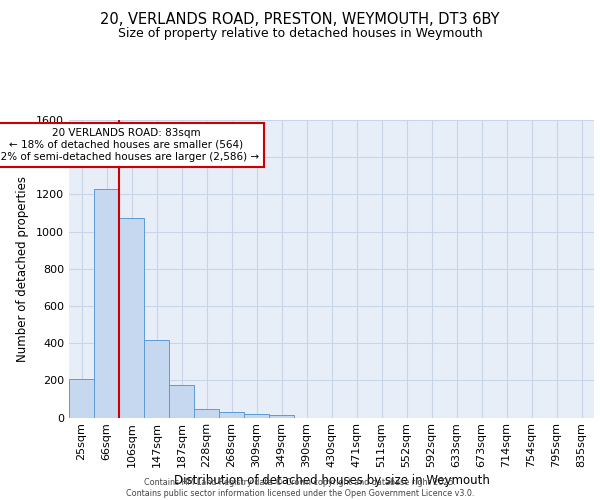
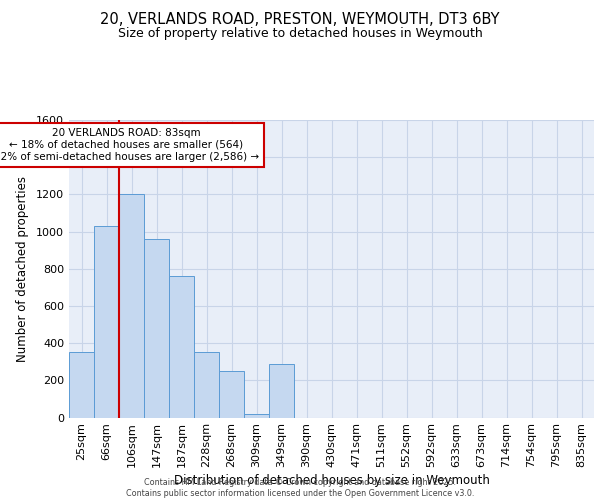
25sqm: 200 -> 350
66sqm: 1230 -> 1030
106sqm: 1080 -> 1200
147sqm: 420 -> 960
187sqm: 180 -> 760
228sqm: 40 -> 350
268sqm: 30 -> 250
349sqm: 10 -> 290
